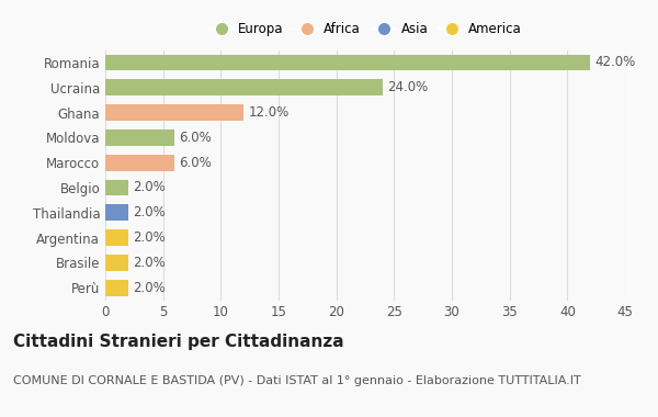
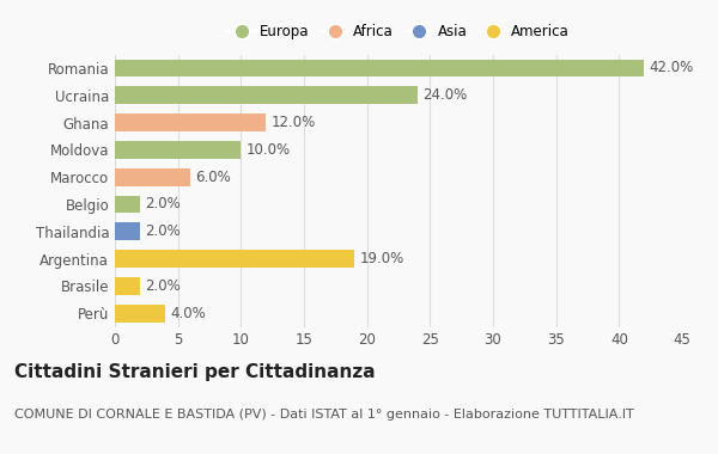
Moldova: 6.0% -> 10.0%
Argentina: 2.0% -> 19.0%
Perù: 2.0% -> 4.0%
